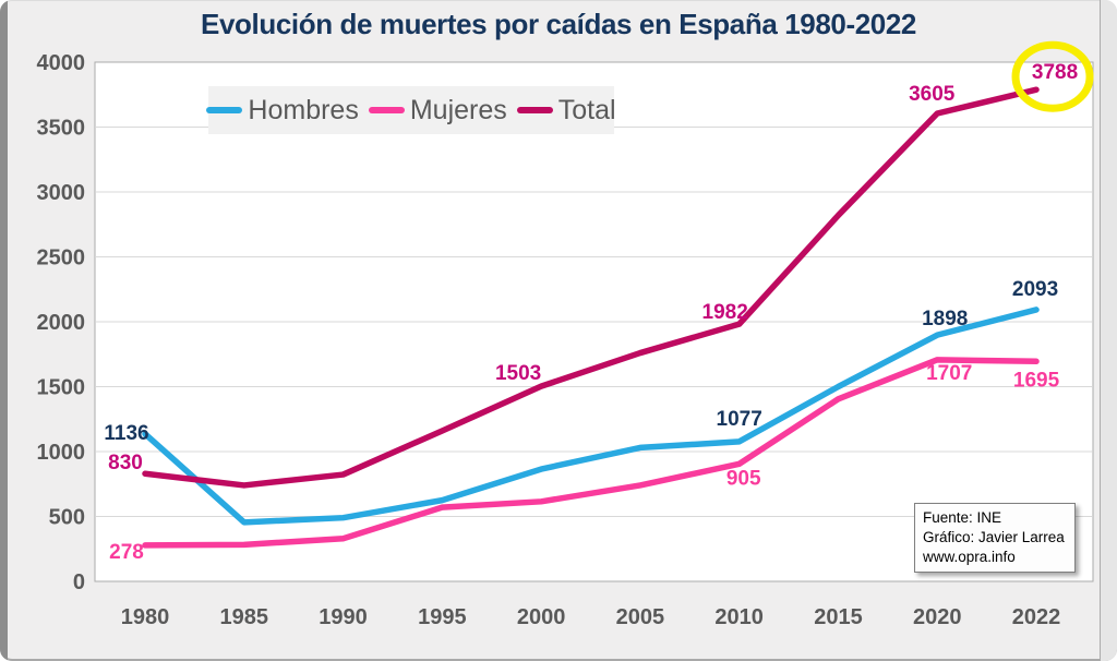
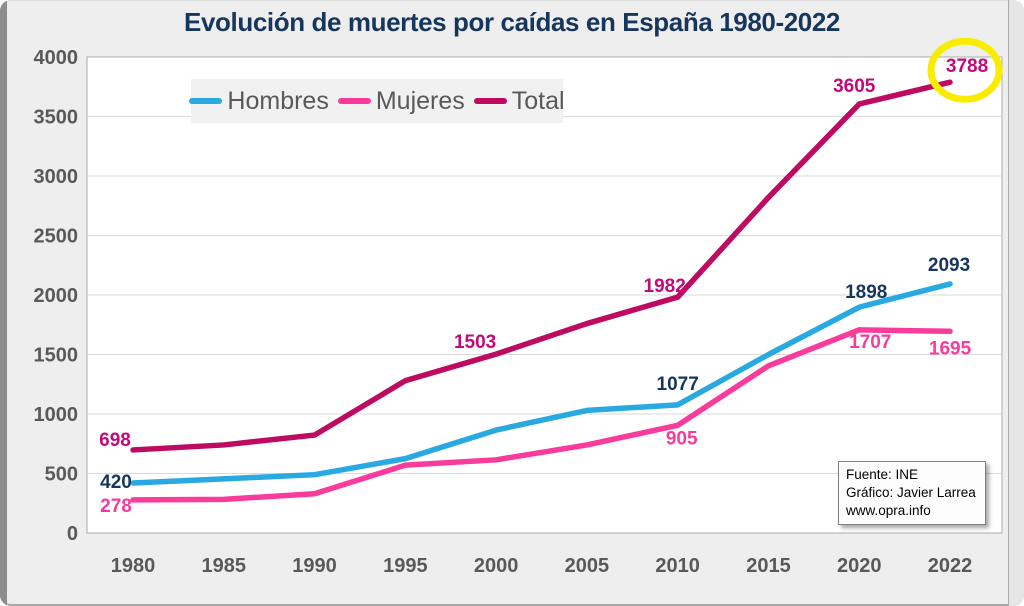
Hombres/1980: 1136 -> 420
Total/1980: 830 -> 698
Total/1995: 1160 -> 1280
